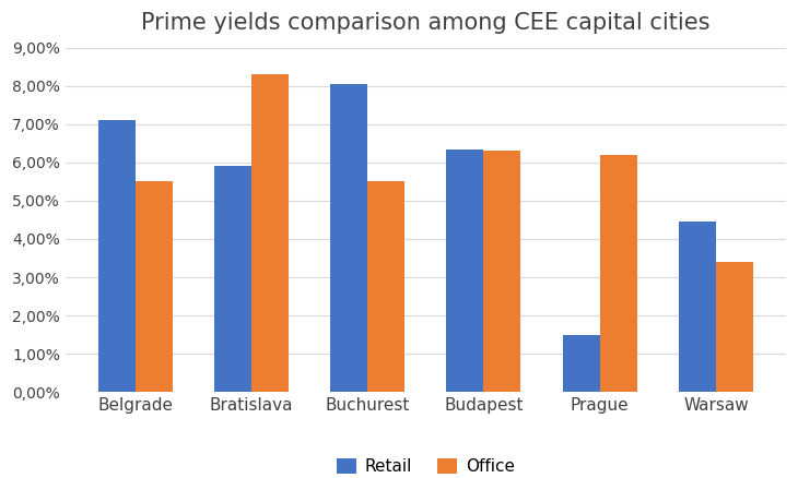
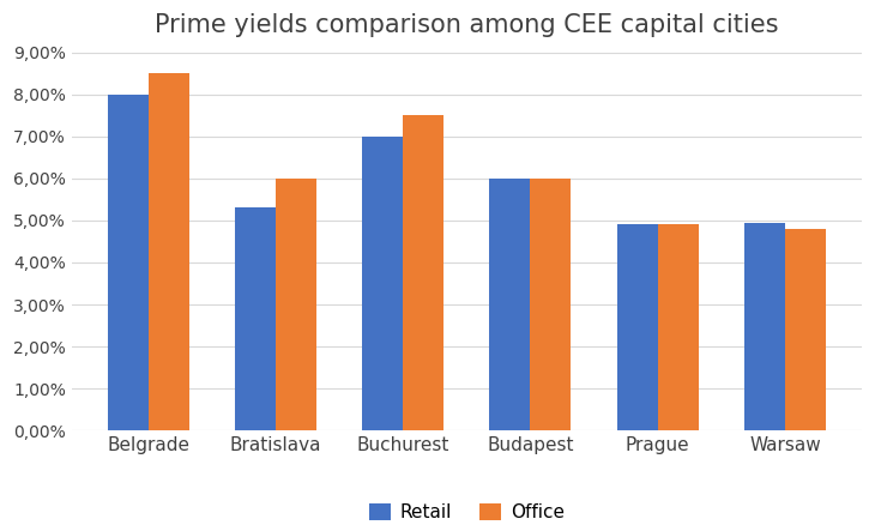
Retail/Belgrade: 7,10% -> 8,00%
Office/Belgrade: 5,5% -> 8,5%
Retail/Bratislava: 5,90% -> 5,30%
Office/Bratislava: 8,3% -> 6,0%
Retail/Buchurest: 8,05% -> 7,00%
Office/Buchurest: 5,5% -> 7,5%
Retail/Budapest: 6,35% -> 6,00%
Office/Budapest: 6,3% -> 6,0%
Retail/Prague: 1,50% -> 4,90%
Office/Prague: 6,2% -> 4,9%
Retail/Warsaw: 4,45% -> 4,95%
Office/Warsaw: 3,4% -> 4,8%
